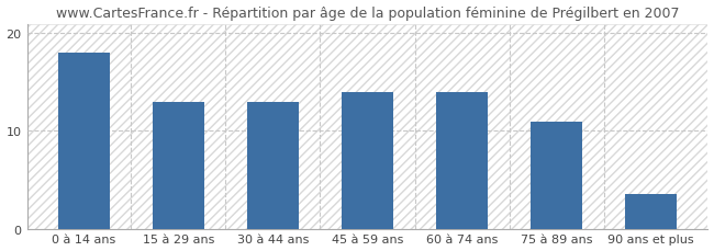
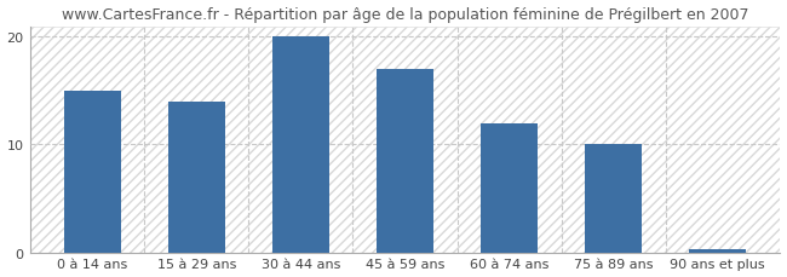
0 à 14 ans: 18.0 -> 15.0
15 à 29 ans: 13.0 -> 14.0
30 à 44 ans: 13.0 -> 20.0
45 à 59 ans: 14.0 -> 17.0
60 à 74 ans: 14.0 -> 12.0
75 à 89 ans: 11.0 -> 10.0
90 ans et plus: 3.6 -> 0.3
